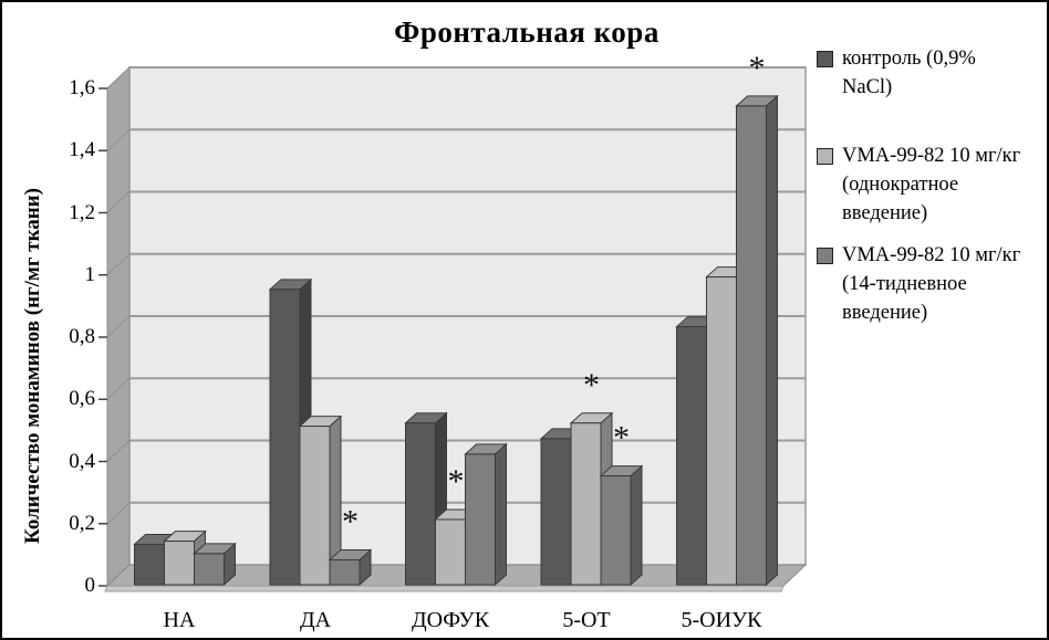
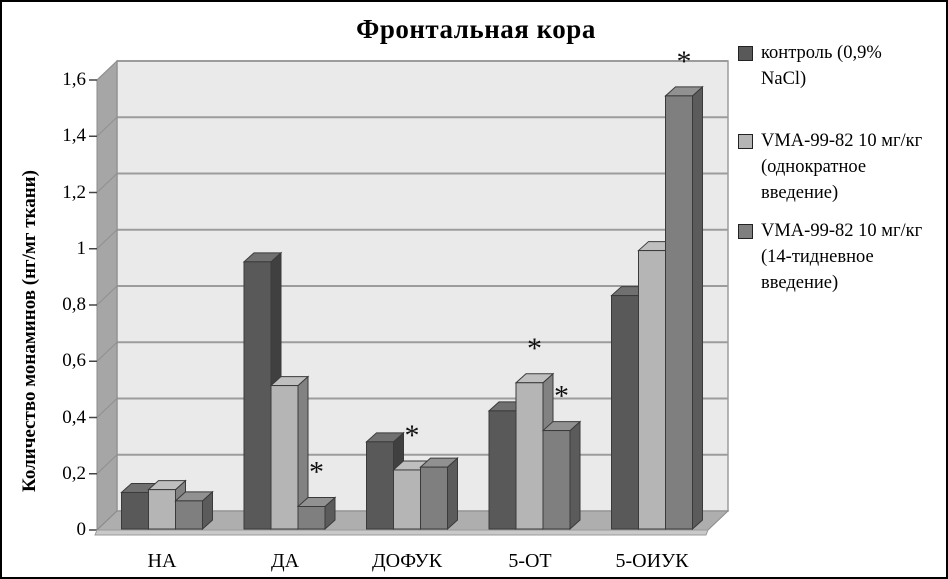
контроль (0,9% NaCl)/ДОФУК: 0,52 -> 0,31
VMA-99-82 10 мг/кг (14-тидневное введение)/ДОФУК: 0,42 -> 0,22
контроль (0,9% NaCl)/5-ОТ: 0,47 -> 0,42
